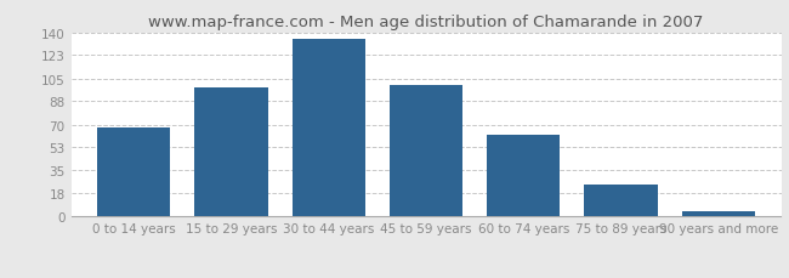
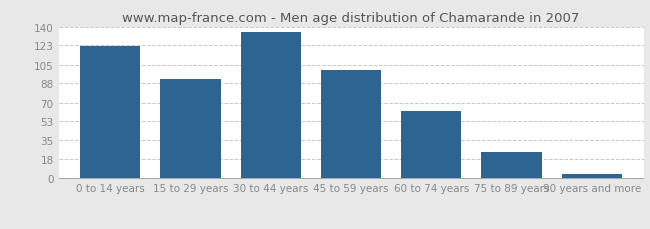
0 to 14 years: 68 -> 122
15 to 29 years: 98 -> 92
